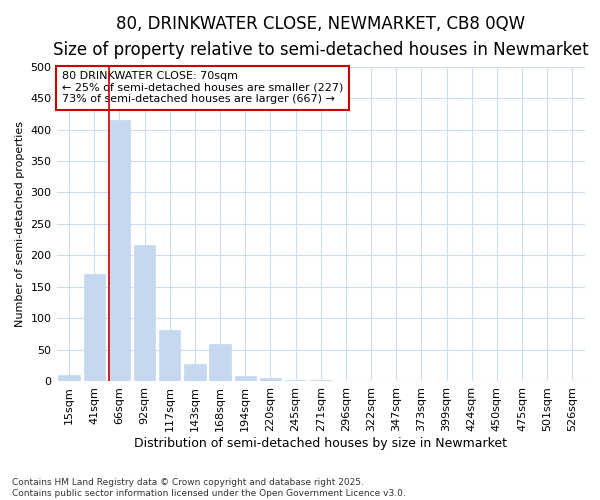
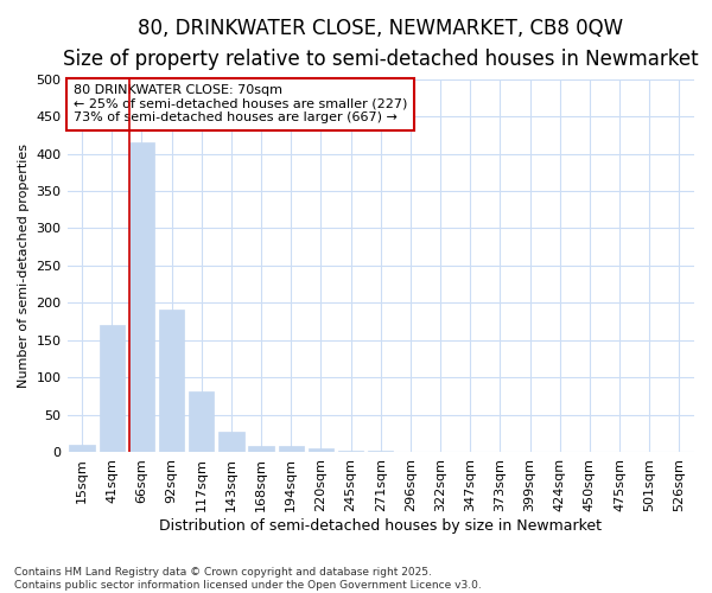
92sqm: 216 -> 192
168sqm: 60 -> 9
